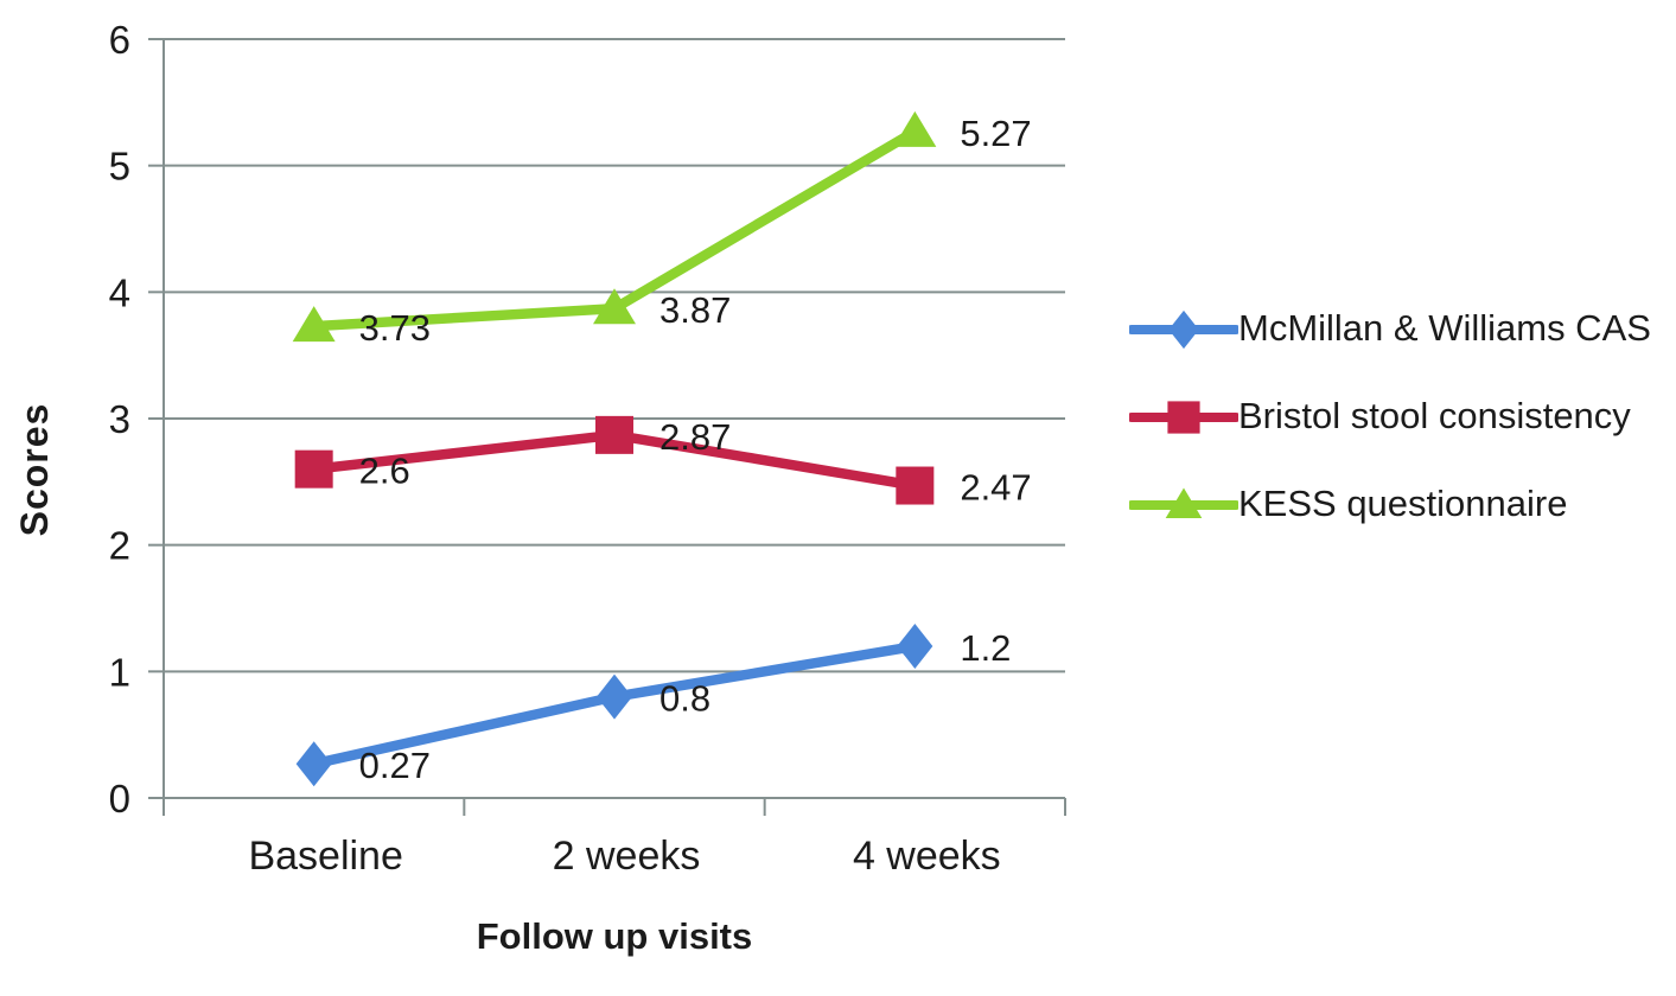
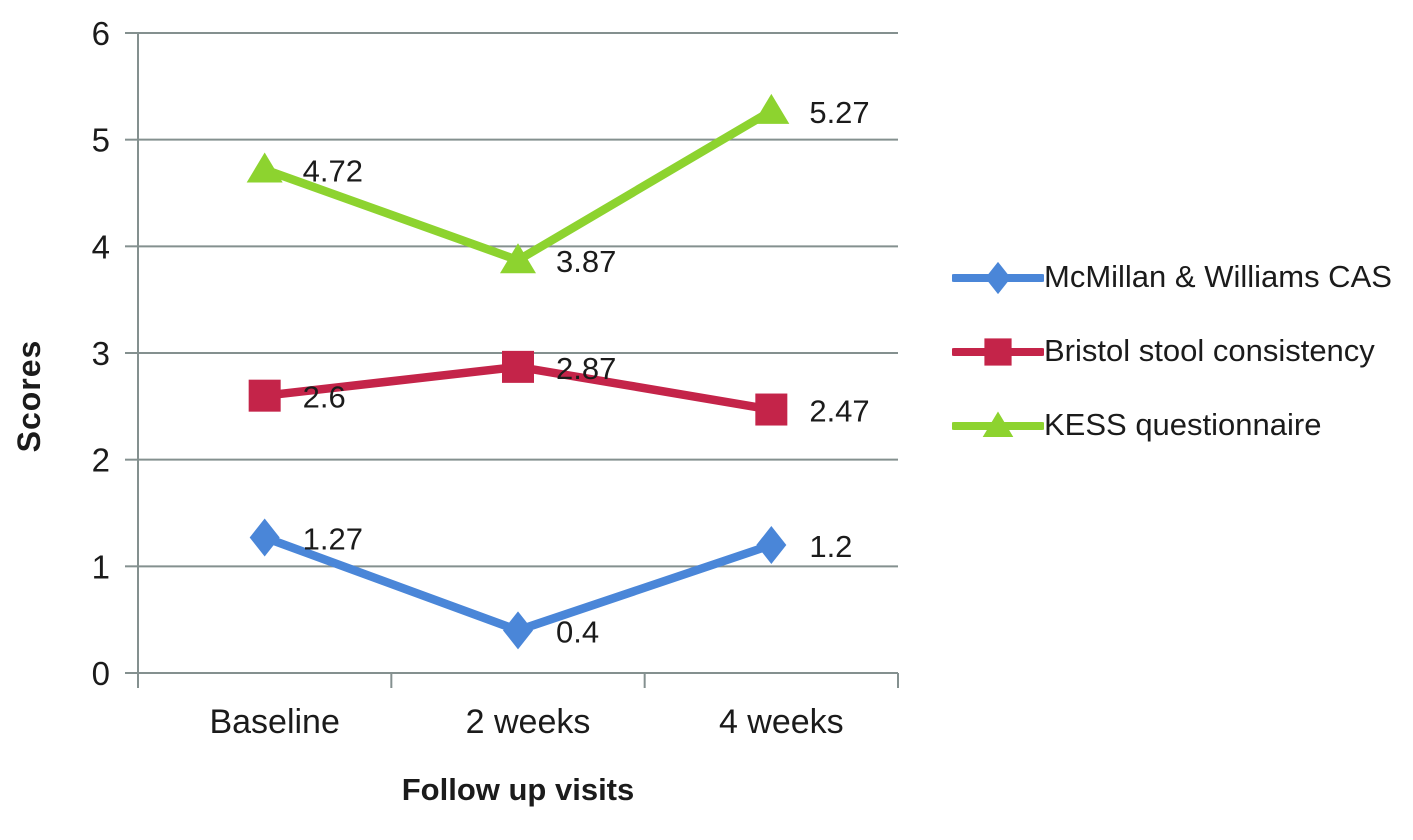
McMillan & Williams CAS/Baseline: 0.27 -> 1.27
KESS questionnaire/Baseline: 3.73 -> 4.72
McMillan & Williams CAS/2 weeks: 0.8 -> 0.4
